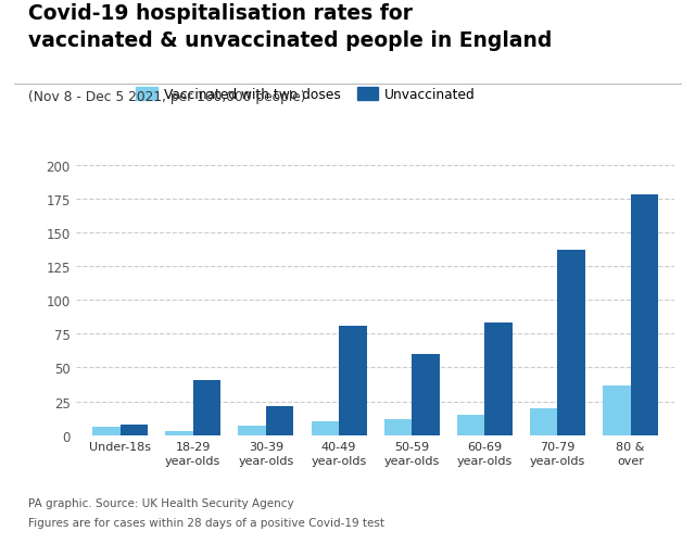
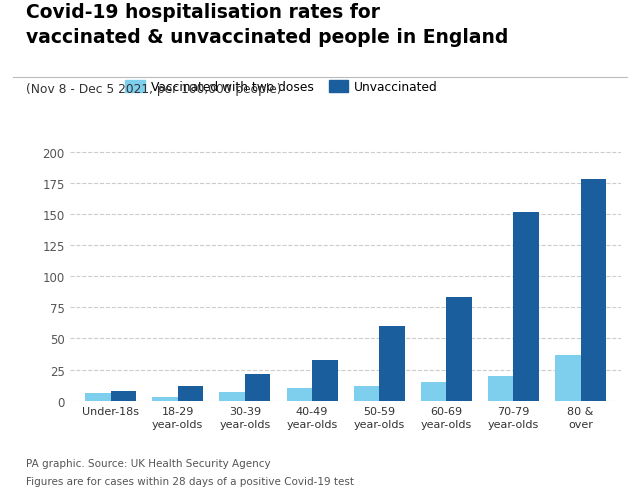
Unvaccinated/18-29 year-olds: 41 -> 12
Unvaccinated/40-49 year-olds: 81 -> 33
Unvaccinated/70-79 year-olds: 137 -> 152
